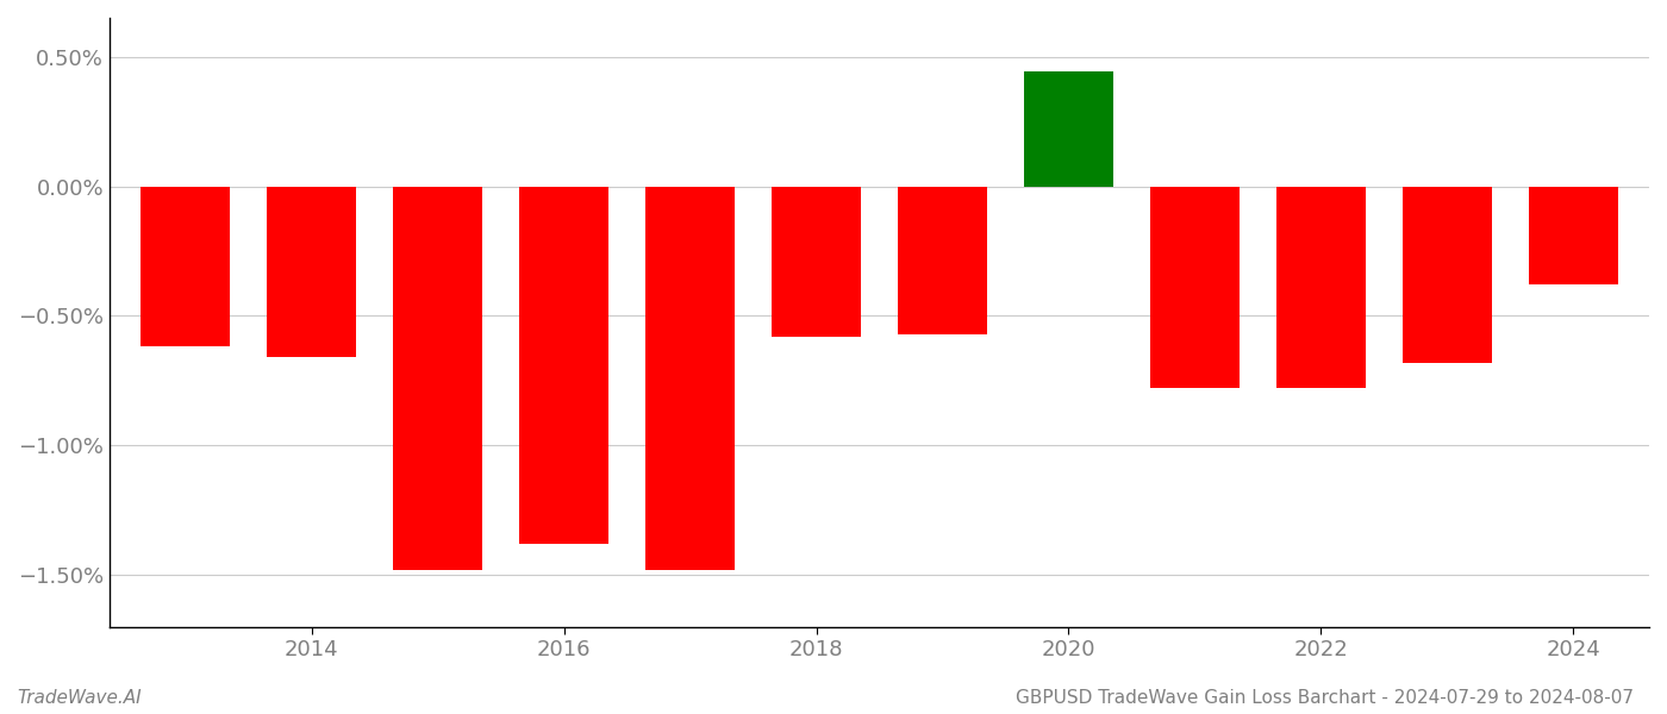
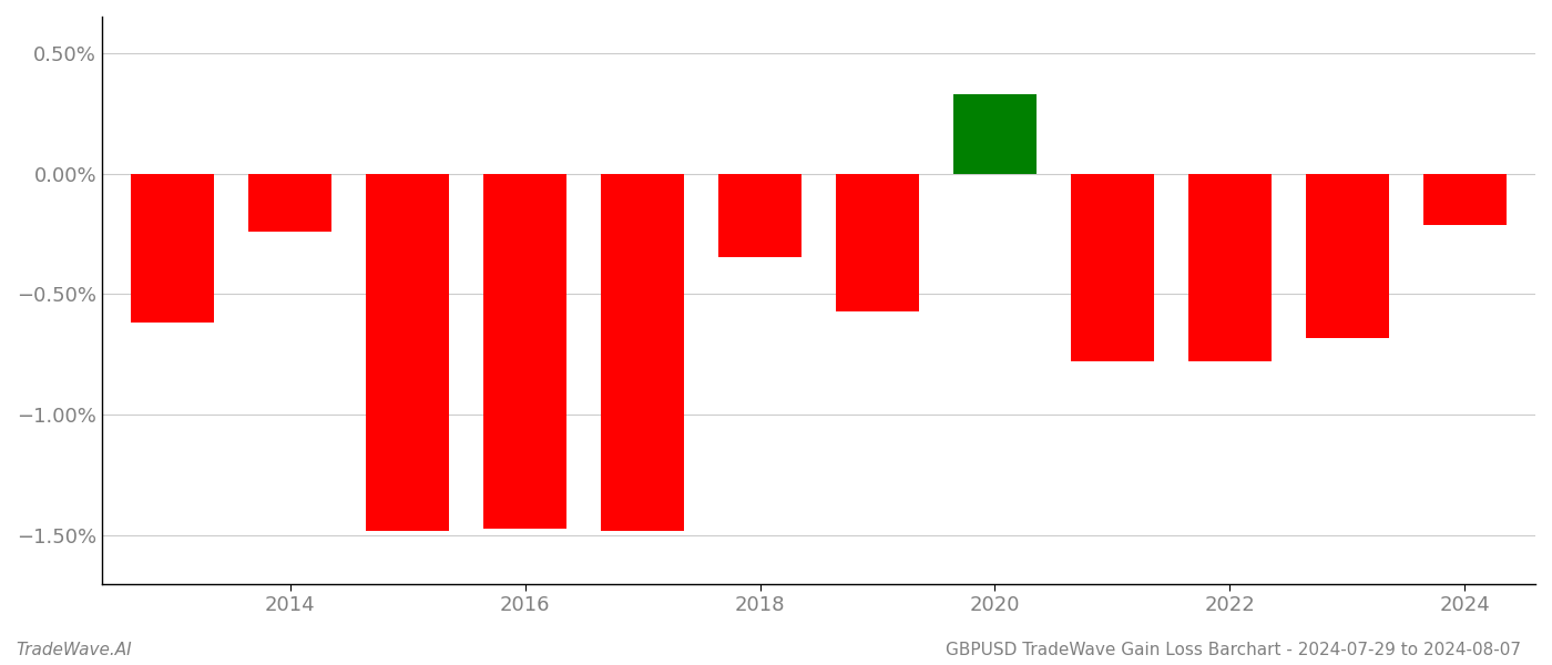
2014: -0.660% -> -0.240%
2016: -1.380% -> -1.470%
2018: -0.580% -> -0.345%
2020: 0.445% -> 0.330%
2024: -0.380% -> -0.215%
